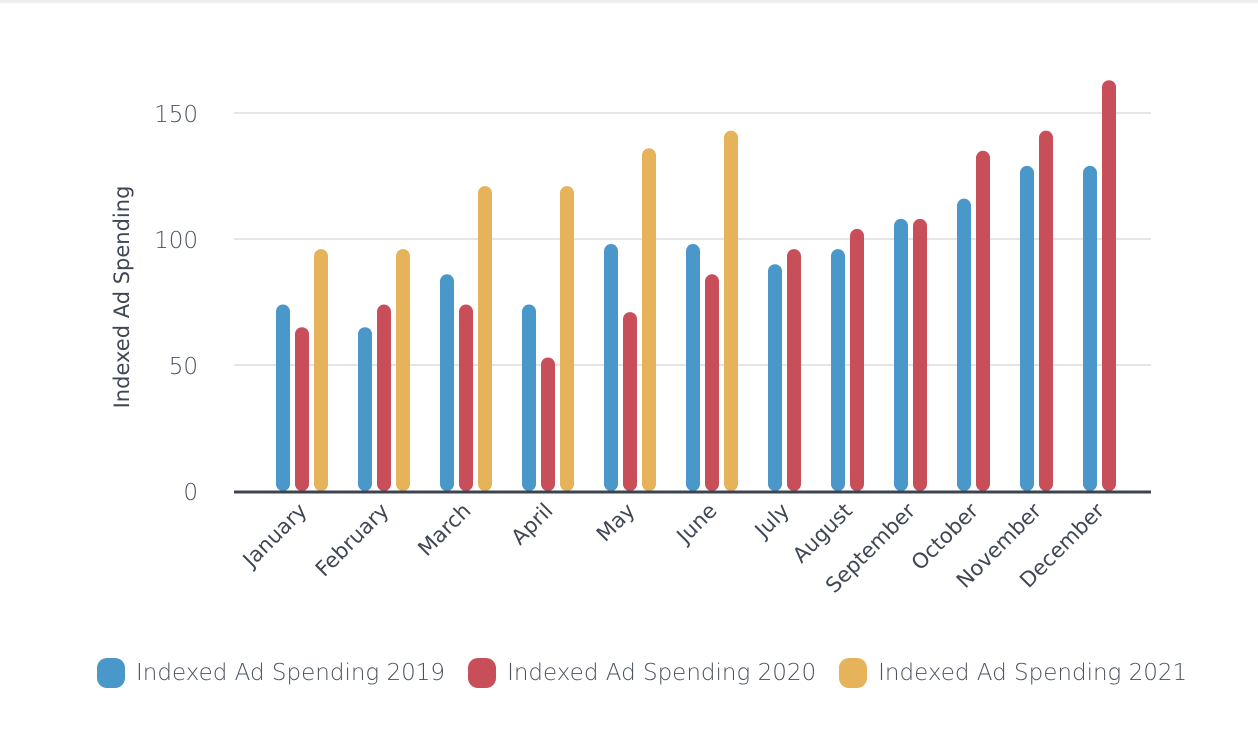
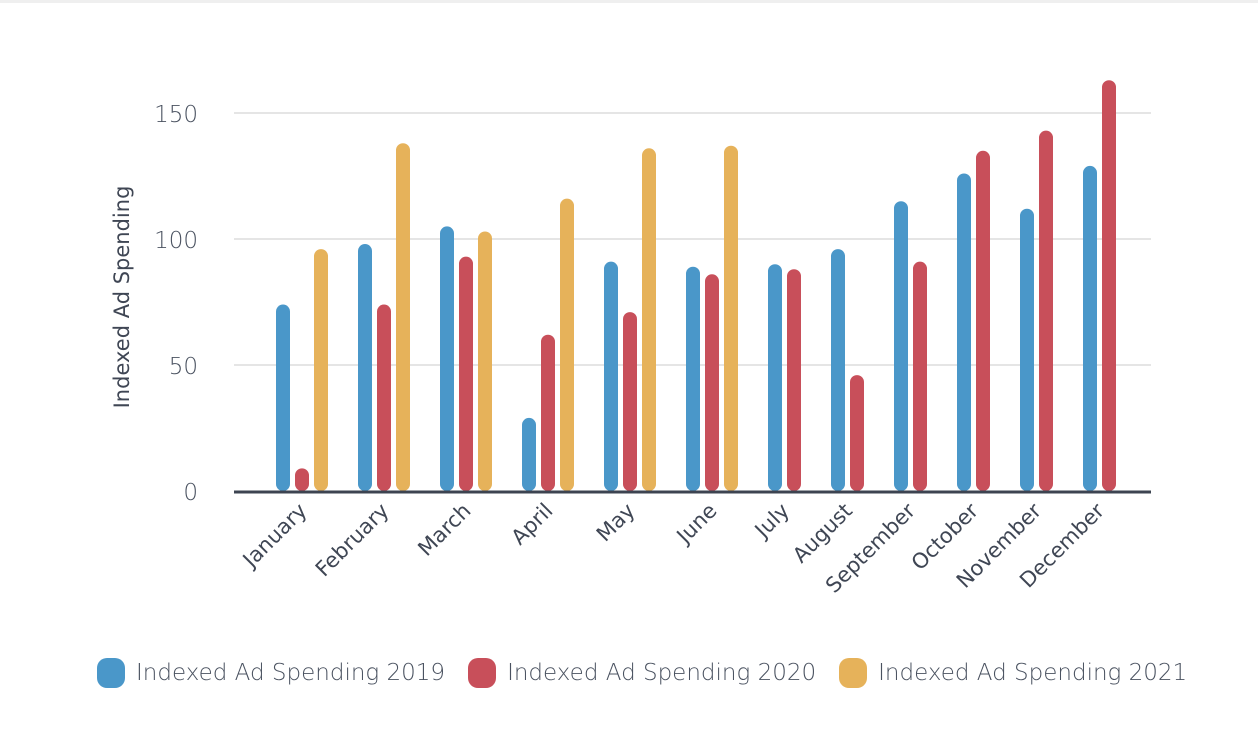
Indexed Ad Spending 2020/January: 65 -> 9
Indexed Ad Spending 2019/February: 65 -> 98
Indexed Ad Spending 2021/February: 96 -> 138
Indexed Ad Spending 2019/March: 86 -> 105
Indexed Ad Spending 2020/March: 74 -> 93
Indexed Ad Spending 2021/March: 121 -> 103
Indexed Ad Spending 2019/April: 74 -> 29
Indexed Ad Spending 2020/April: 53 -> 62
Indexed Ad Spending 2021/April: 121 -> 116
Indexed Ad Spending 2019/May: 98 -> 91
Indexed Ad Spending 2019/June: 98 -> 89
Indexed Ad Spending 2021/June: 143 -> 137
Indexed Ad Spending 2020/July: 96 -> 88
Indexed Ad Spending 2020/August: 104 -> 46
Indexed Ad Spending 2019/September: 108 -> 115
Indexed Ad Spending 2020/September: 108 -> 91
Indexed Ad Spending 2019/October: 116 -> 126
Indexed Ad Spending 2019/November: 129 -> 112
